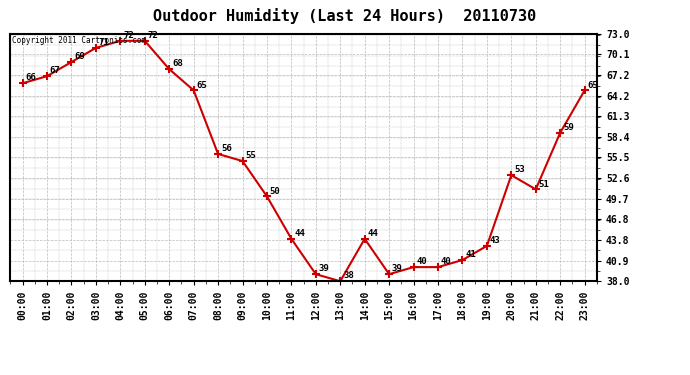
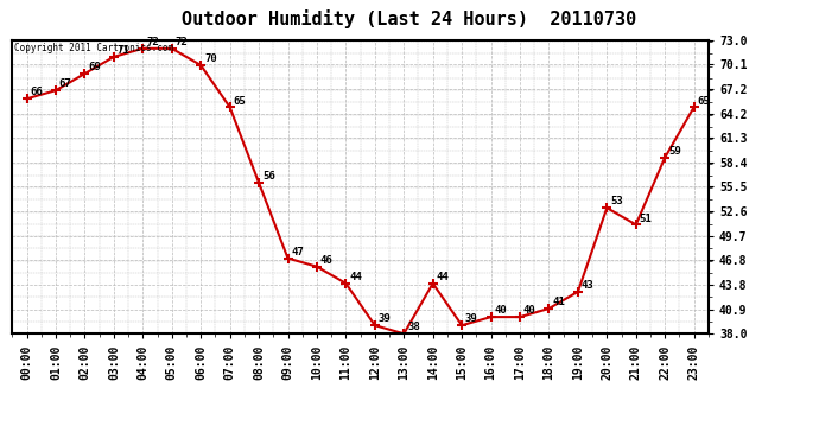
06:00: 68 -> 70
09:00: 55 -> 47
10:00: 50 -> 46
